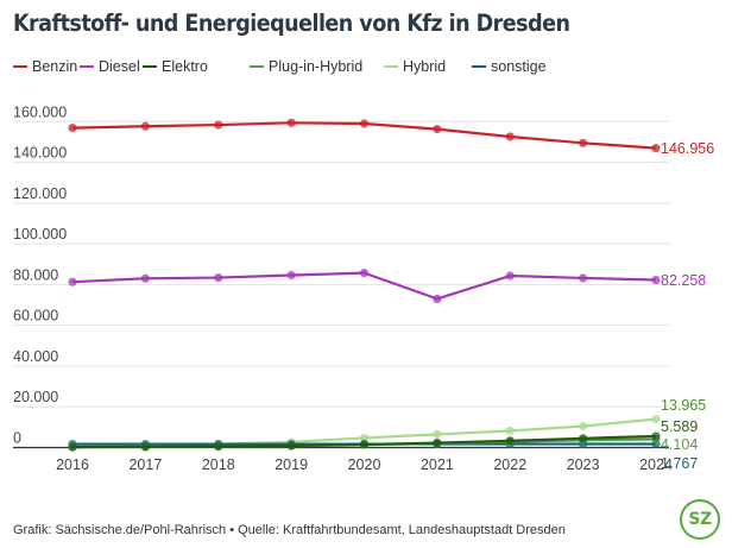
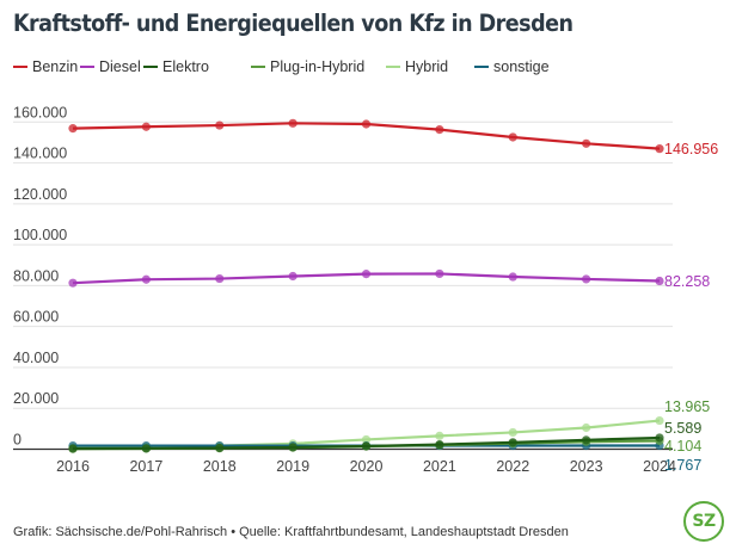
Diesel/2021: 73000 -> 86000
